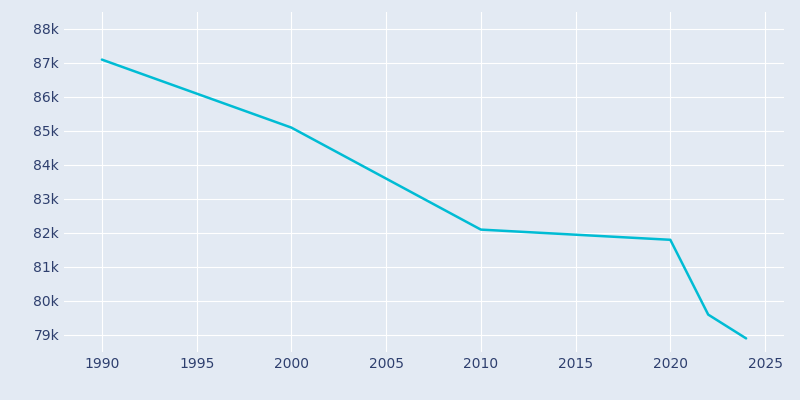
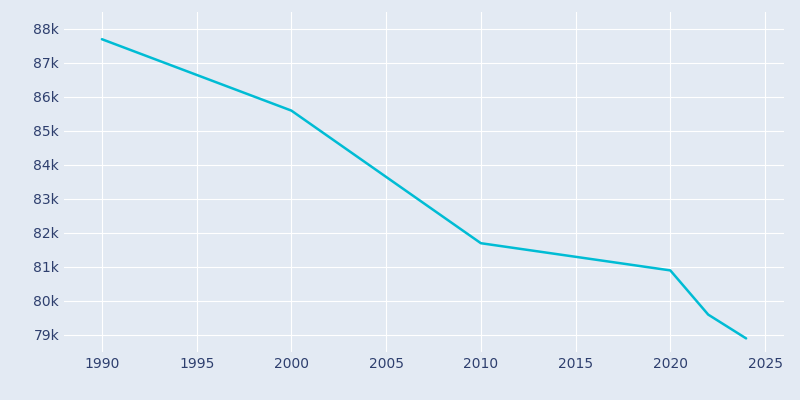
1990: 87.1k -> 87.7k
2000: 85.1k -> 85.6k
2010: 82.1k -> 81.7k
2020: 81.8k -> 80.9k
